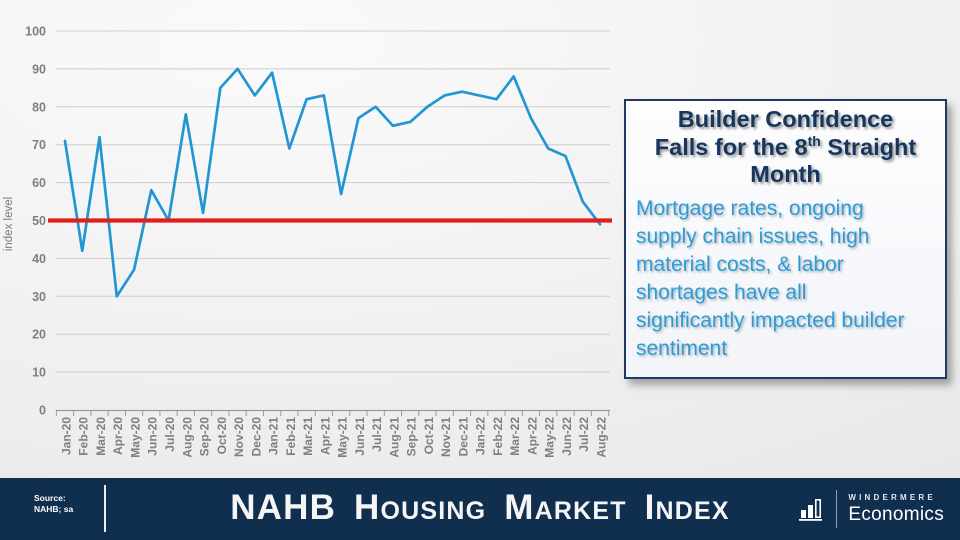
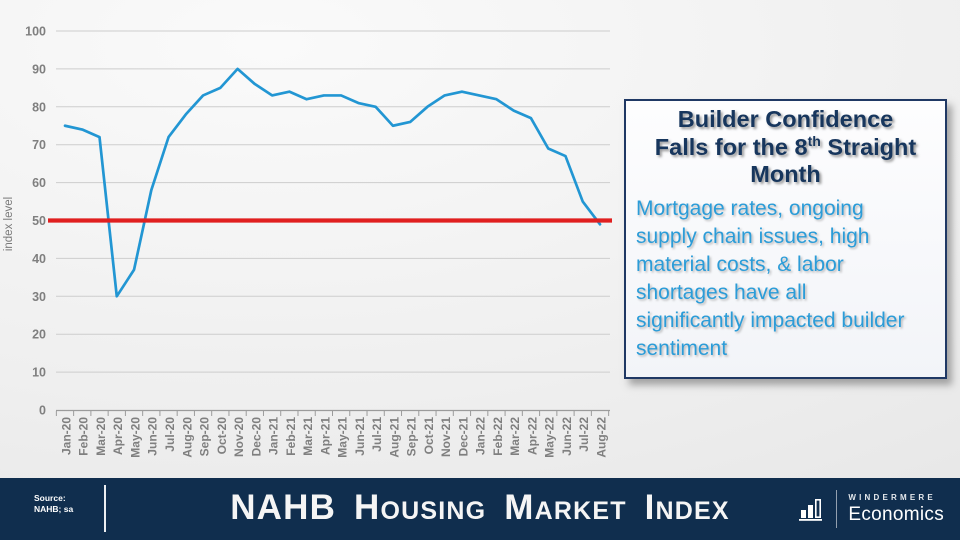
Jan-20: 71 -> 75
Feb-20: 42 -> 74
Jul-20: 50 -> 72
Sep-20: 52 -> 83
Dec-20: 83 -> 86
Jan-21: 89 -> 83
Feb-21: 69 -> 84
May-21: 57 -> 83
Jun-21: 77 -> 81
Mar-22: 88 -> 79
